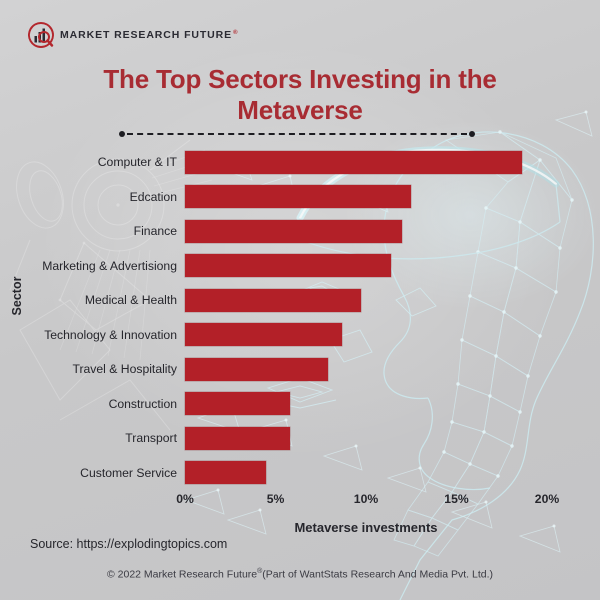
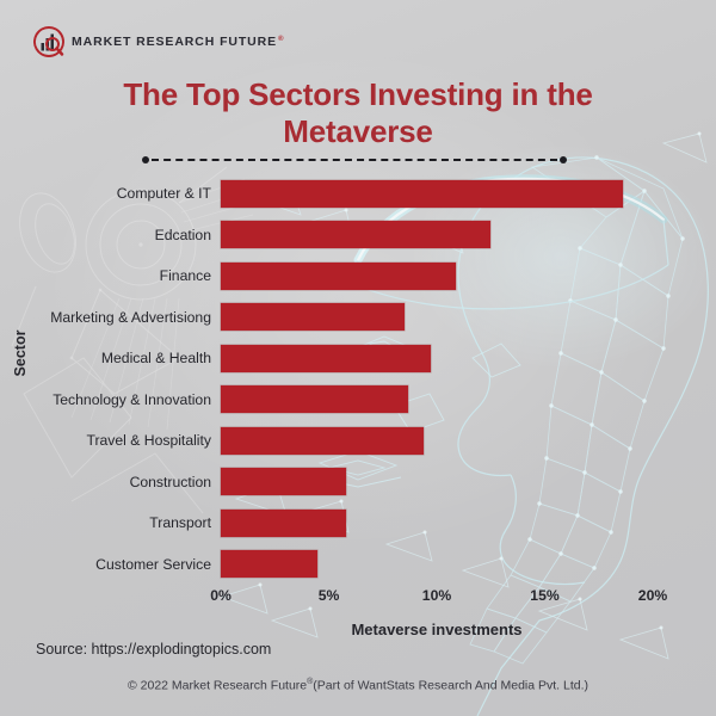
Finance: 12.0% -> 10.9%
Marketing & Advertisiong: 11.4% -> 8.5%
Travel & Hospitality: 7.9% -> 9.4%
